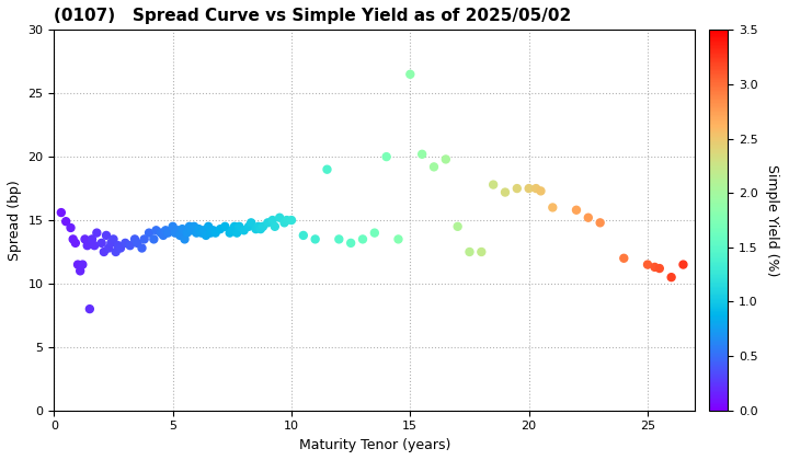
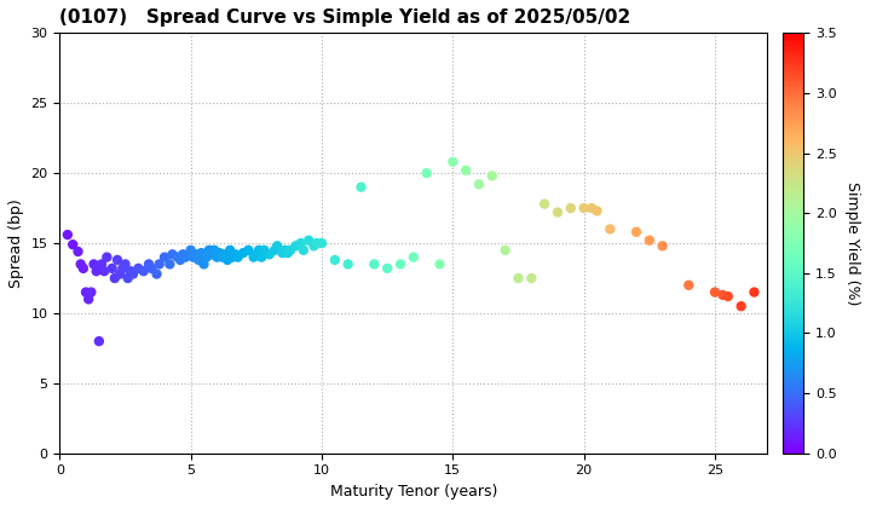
15: 26.5 -> 20.8
